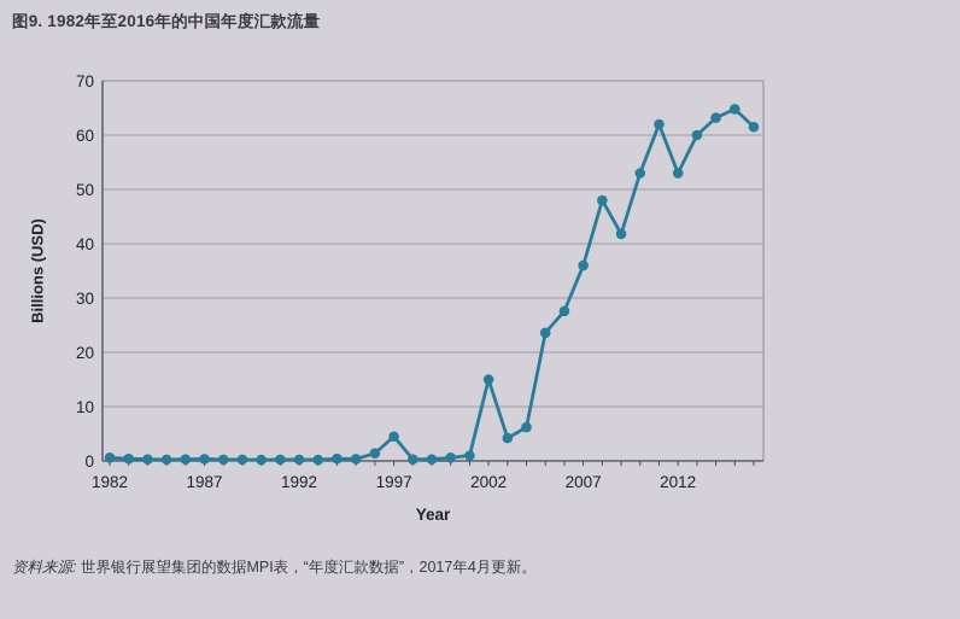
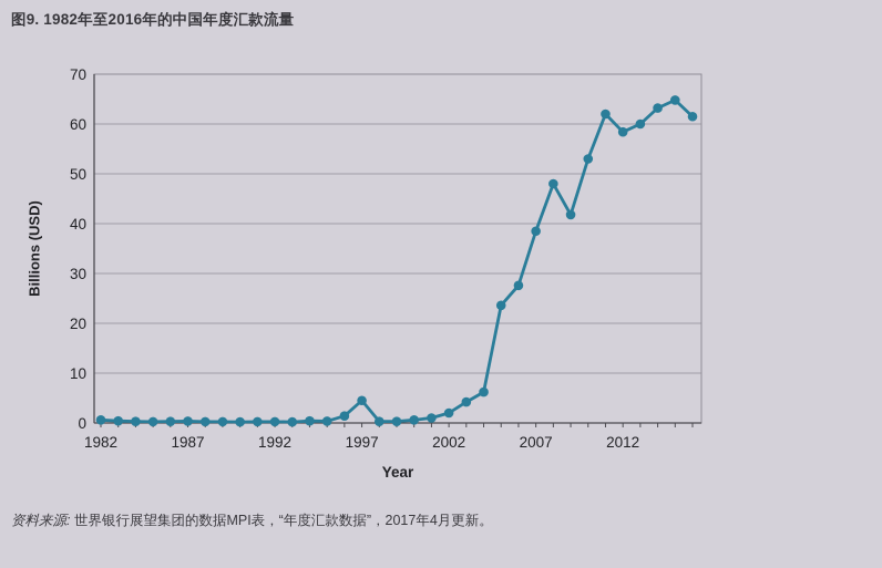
2002: 15 -> 2
2007: 36 -> 38
2012: 53 -> 58
